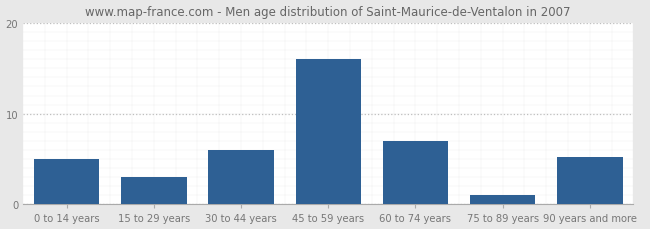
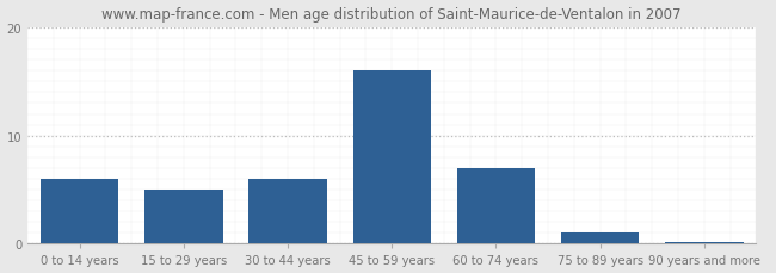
0 to 14 years: 5.0 -> 6.0
15 to 29 years: 3.0 -> 5.0
90 years and more: 5.2 -> 0.2
